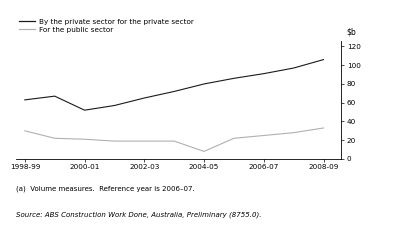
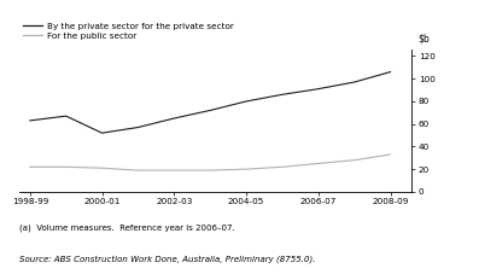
For the public sector/1998-99: 30 -> 22
For the public sector/2004-05: 8 -> 20
